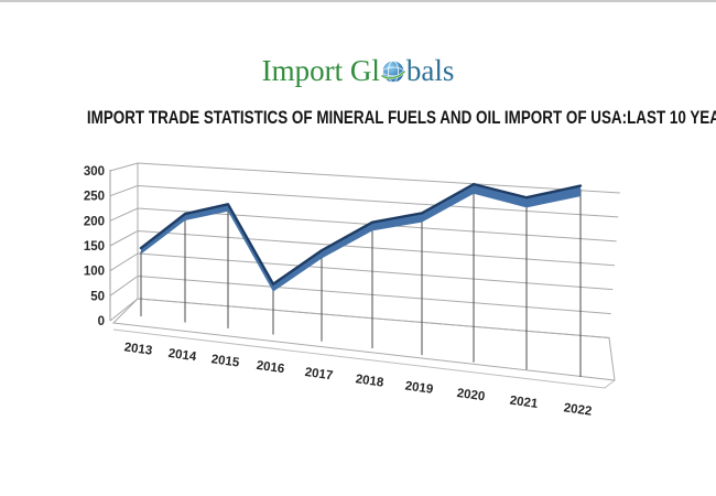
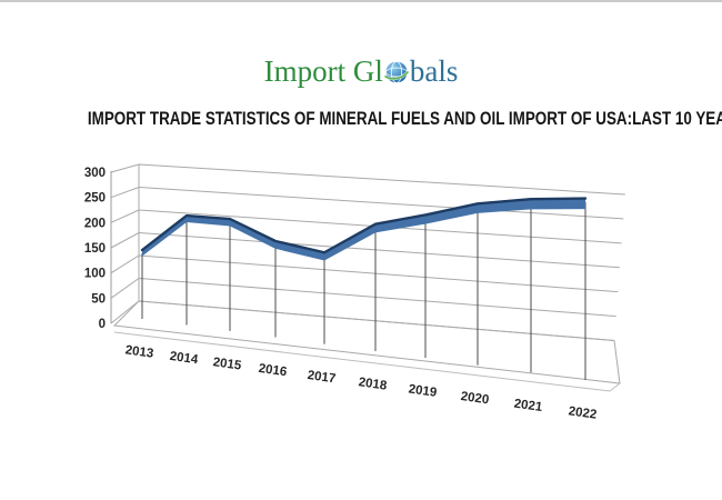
2015: 240 -> 220
2016: 90 -> 170
2020: 250 -> 220
2022: 260 -> 240
